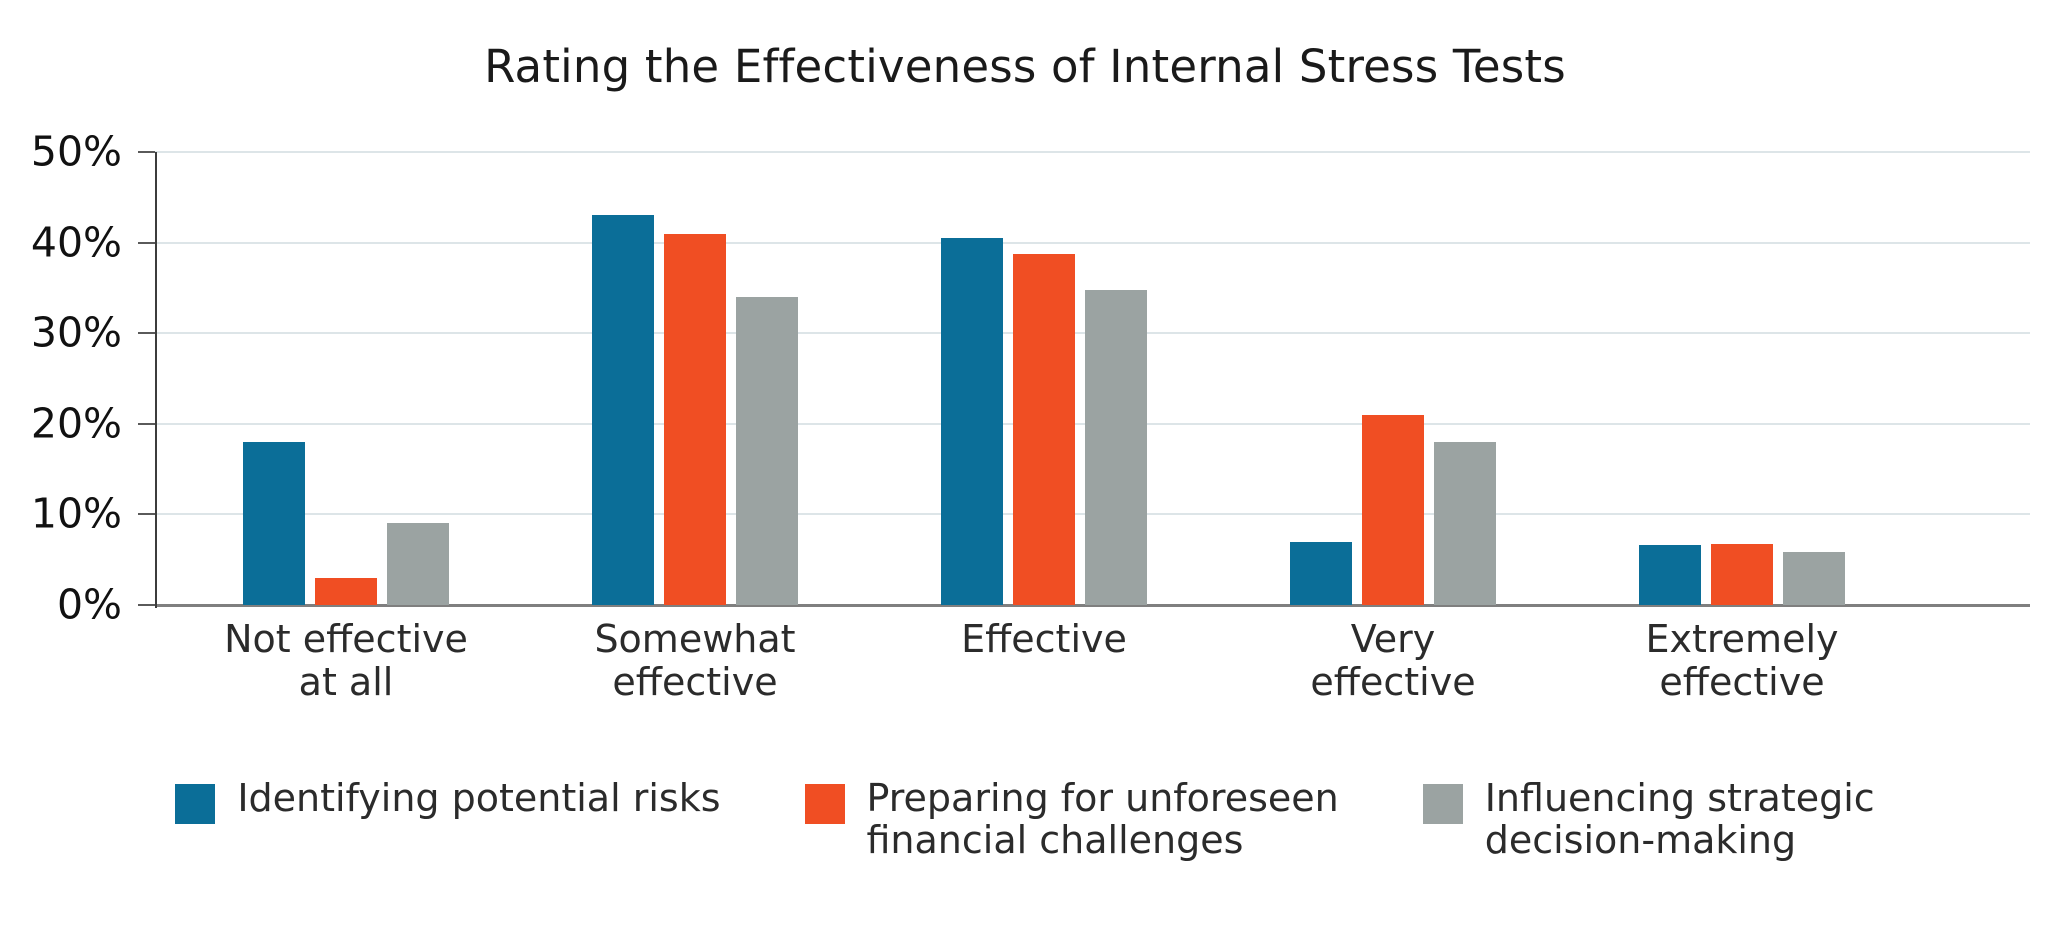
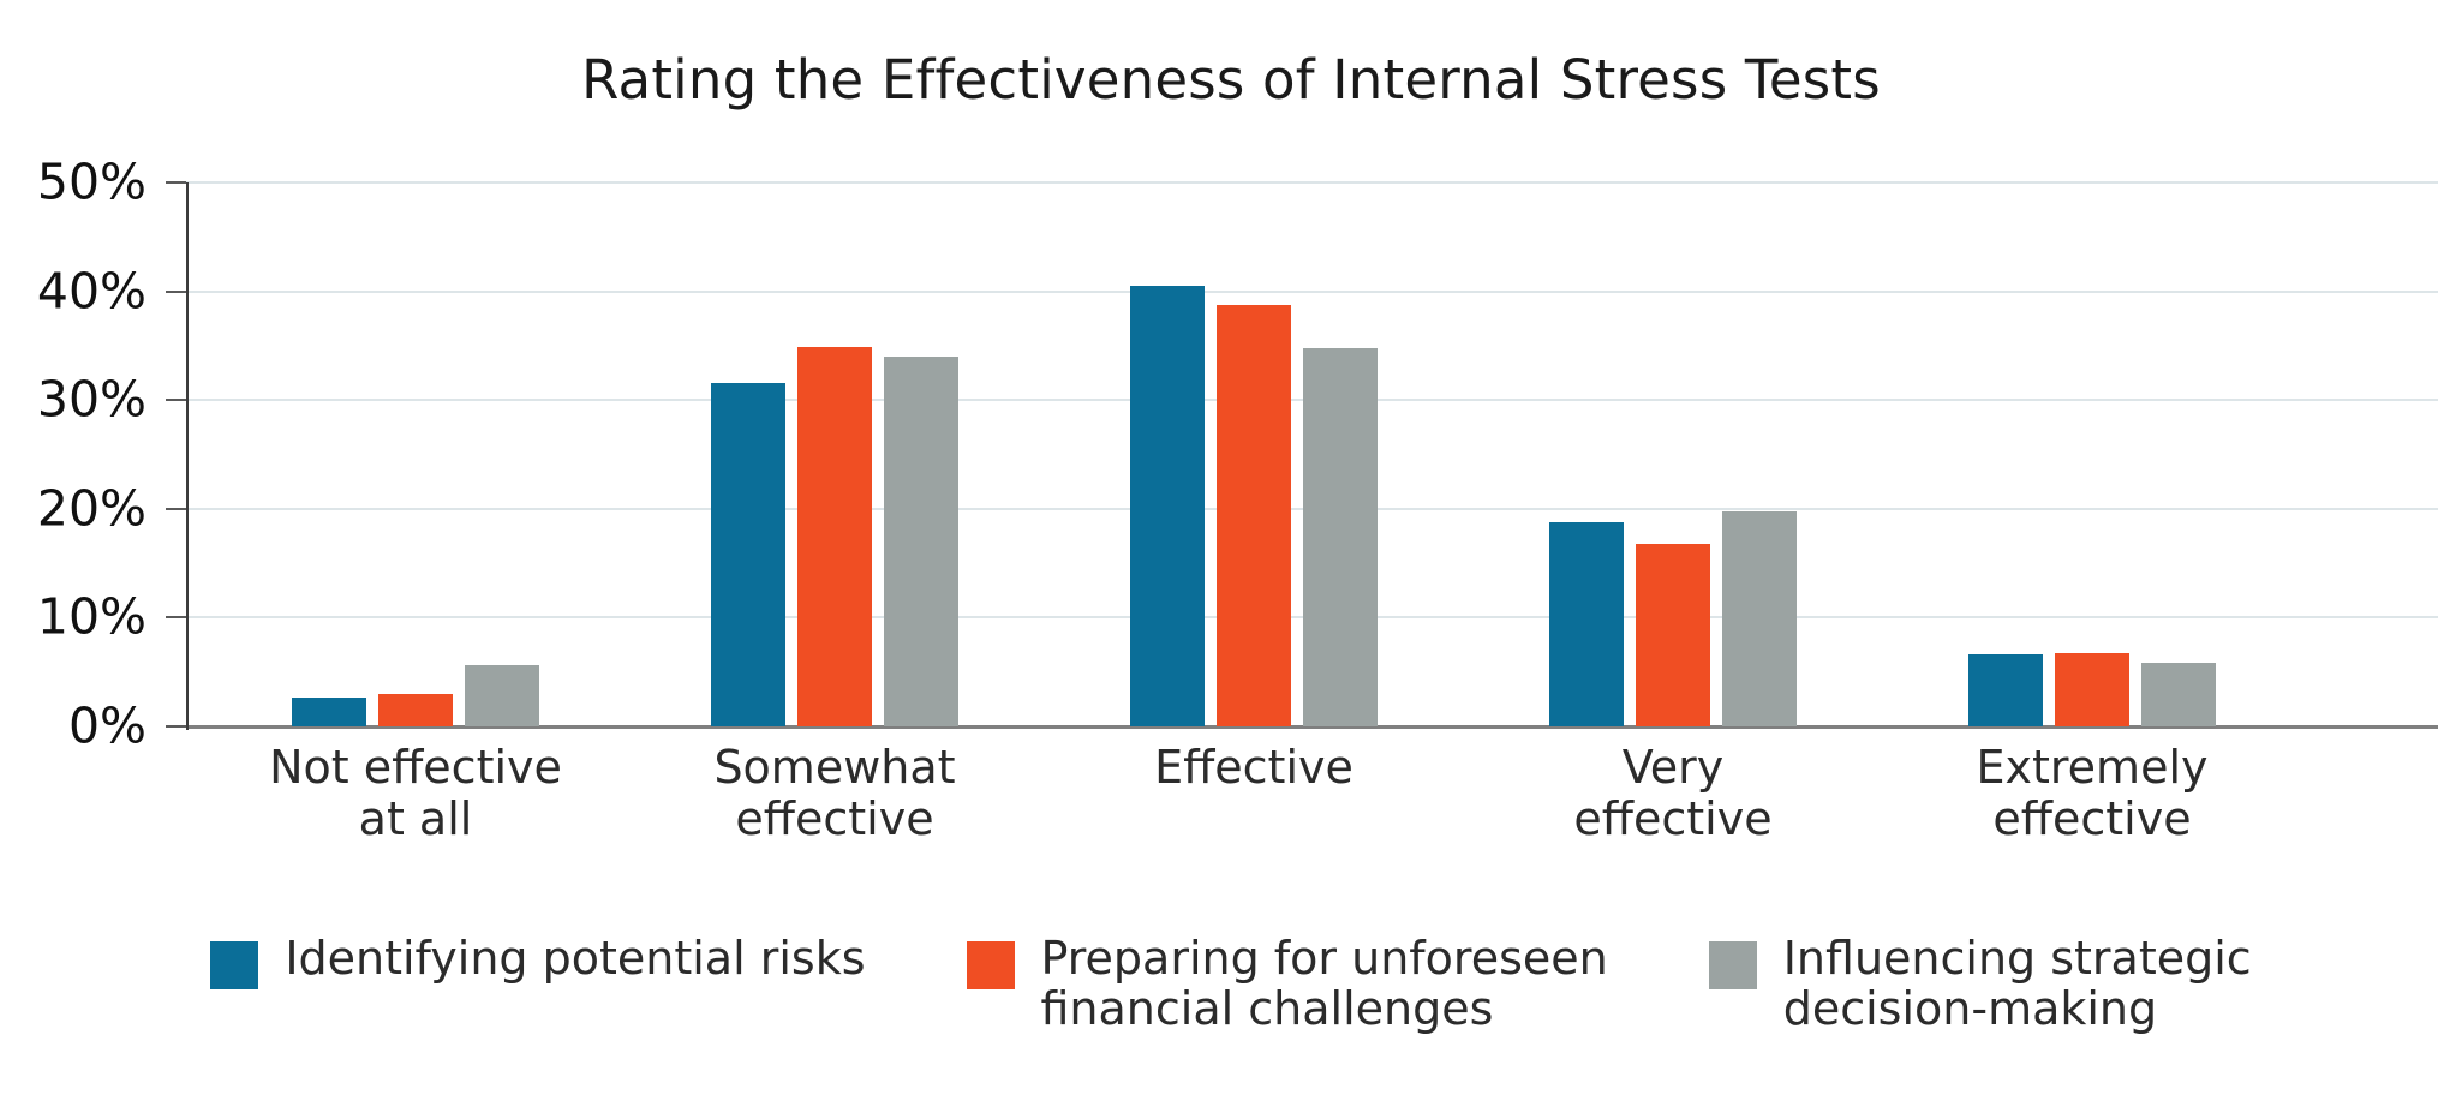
Identifying potential risks/Not effective at all: 18% -> 3%
Influencing strategic decision-making/Not effective at all: 9% -> 6%
Identifying potential risks/Somewhat effective: 43% -> 32%
Preparing for unforeseen financial challenges/Somewhat effective: 41% -> 35%
Identifying potential risks/Very effective: 7% -> 19%
Preparing for unforeseen financial challenges/Very effective: 21% -> 17%
Influencing strategic decision-making/Very effective: 18% -> 20%
